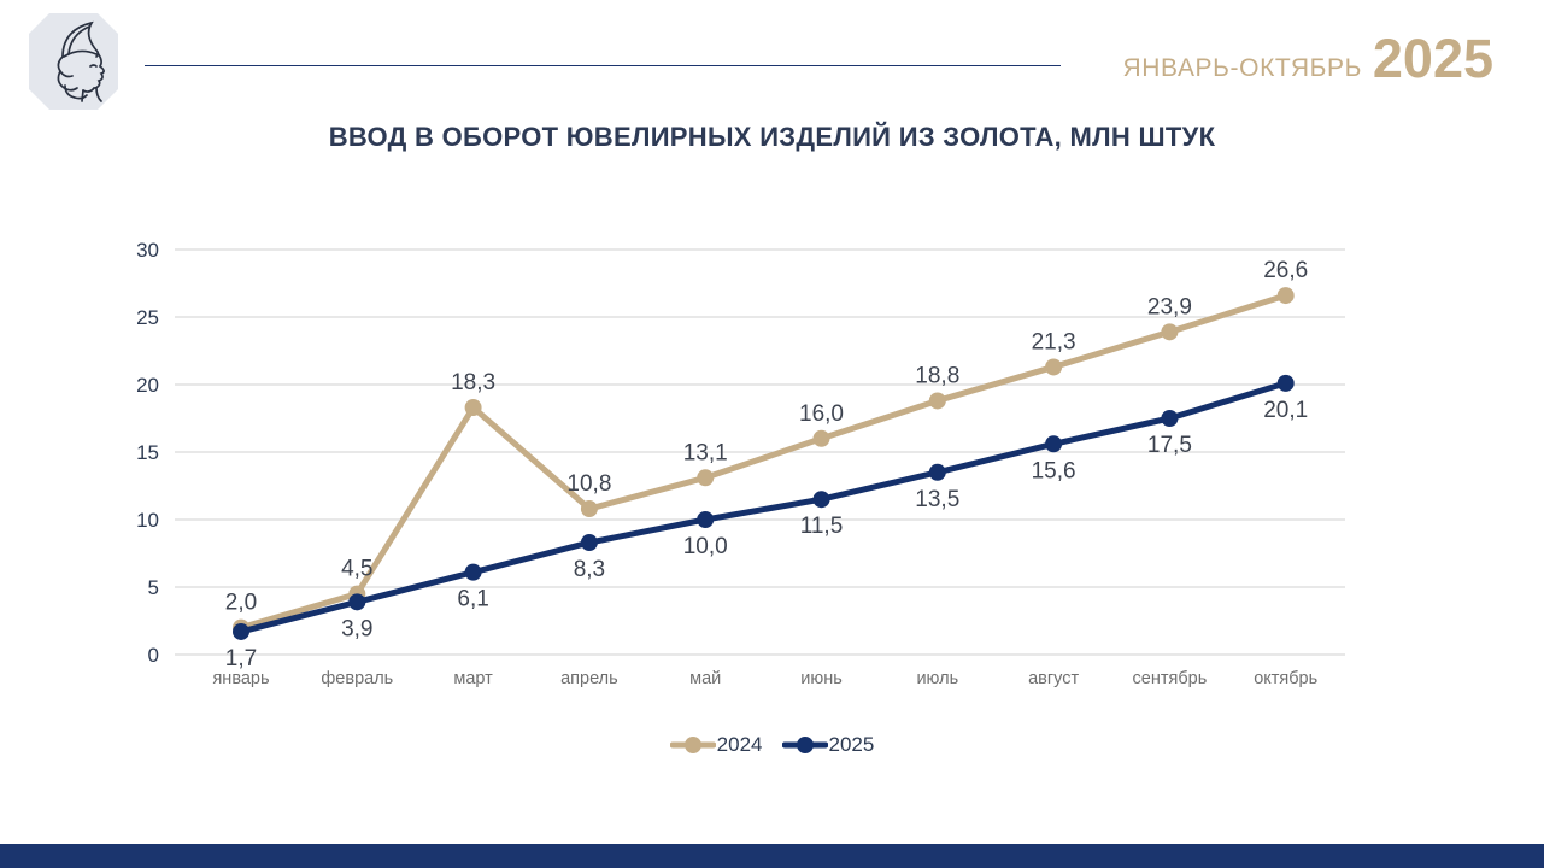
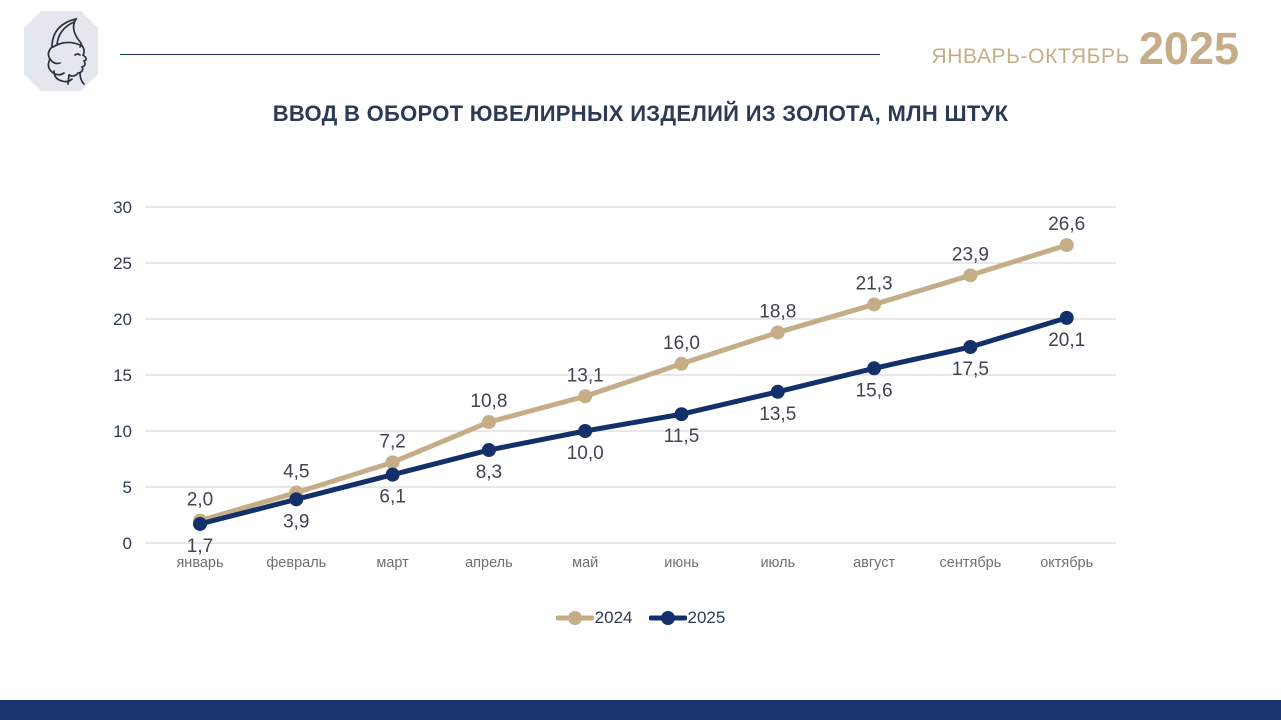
2024/март: 18,3 -> 7,2
